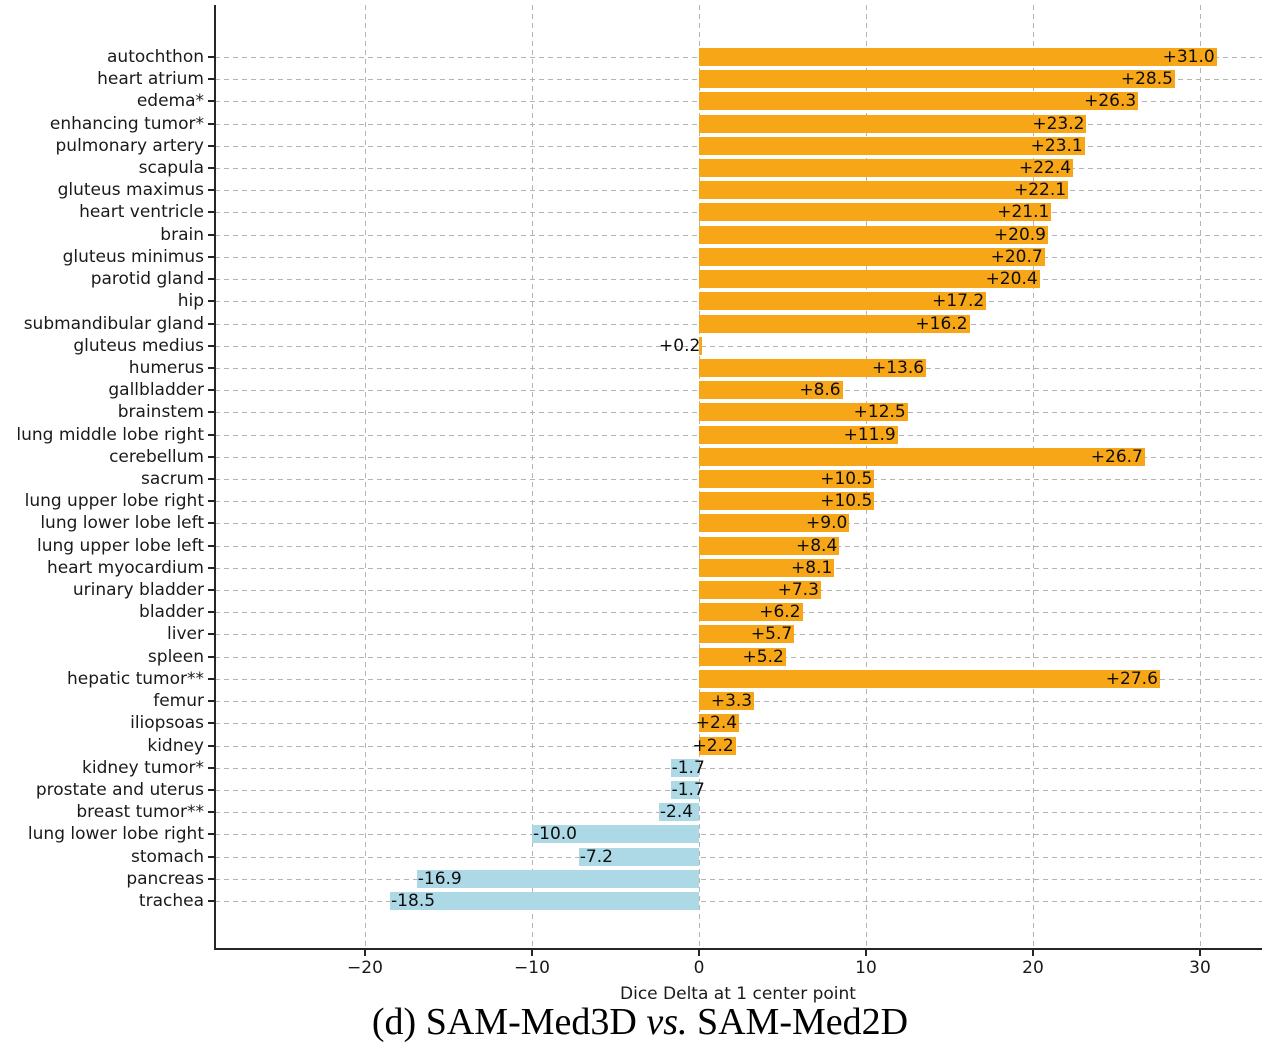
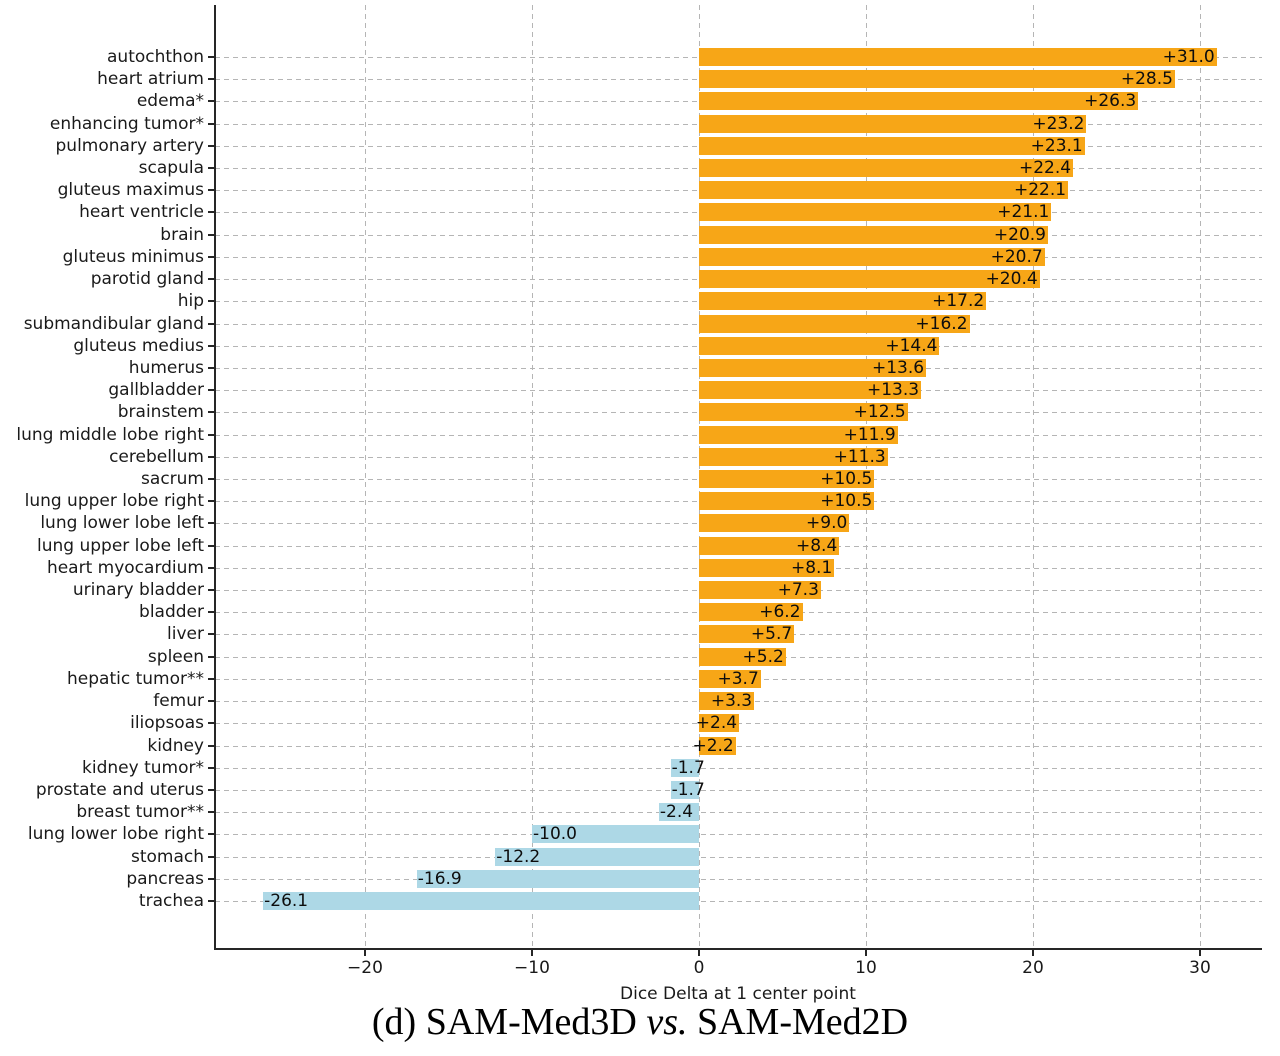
gluteus medius: +0.2 -> +14.4
gallbladder: +8.6 -> +13.3
cerebellum: +26.7 -> +11.3
hepatic tumor**: +27.6 -> +3.7
stomach: -7.2 -> -12.2
trachea: -18.5 -> -26.1
